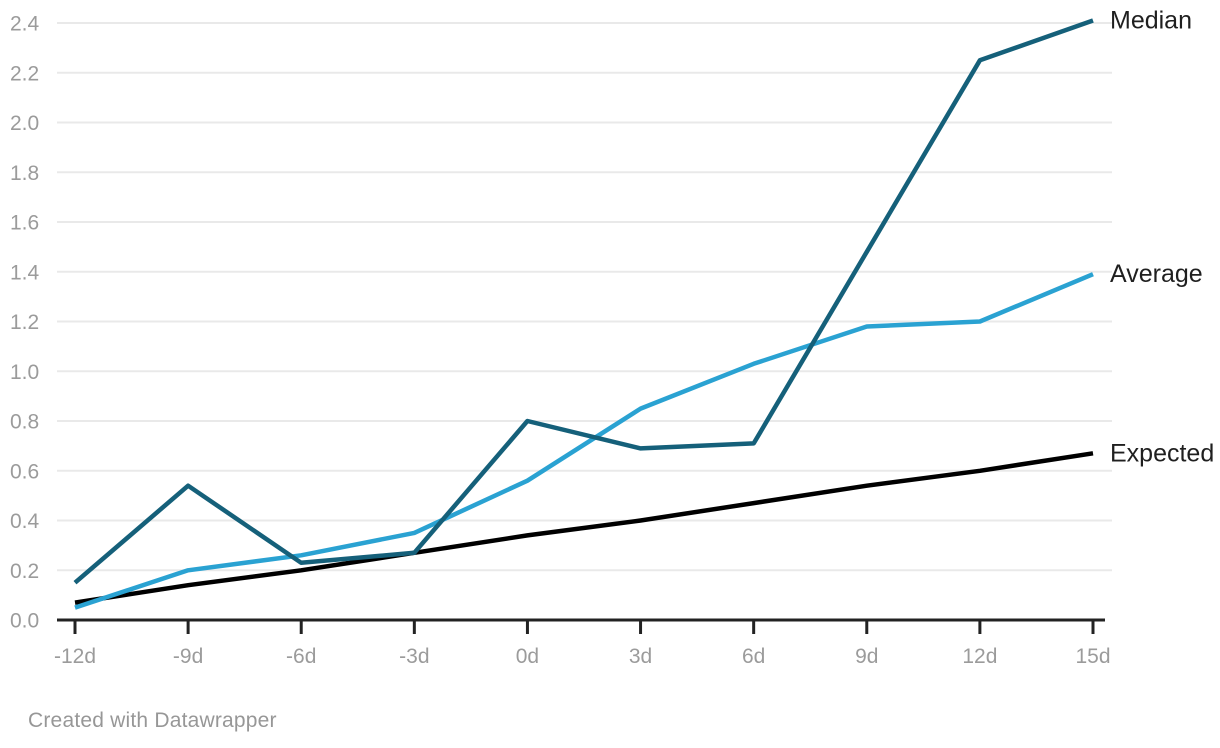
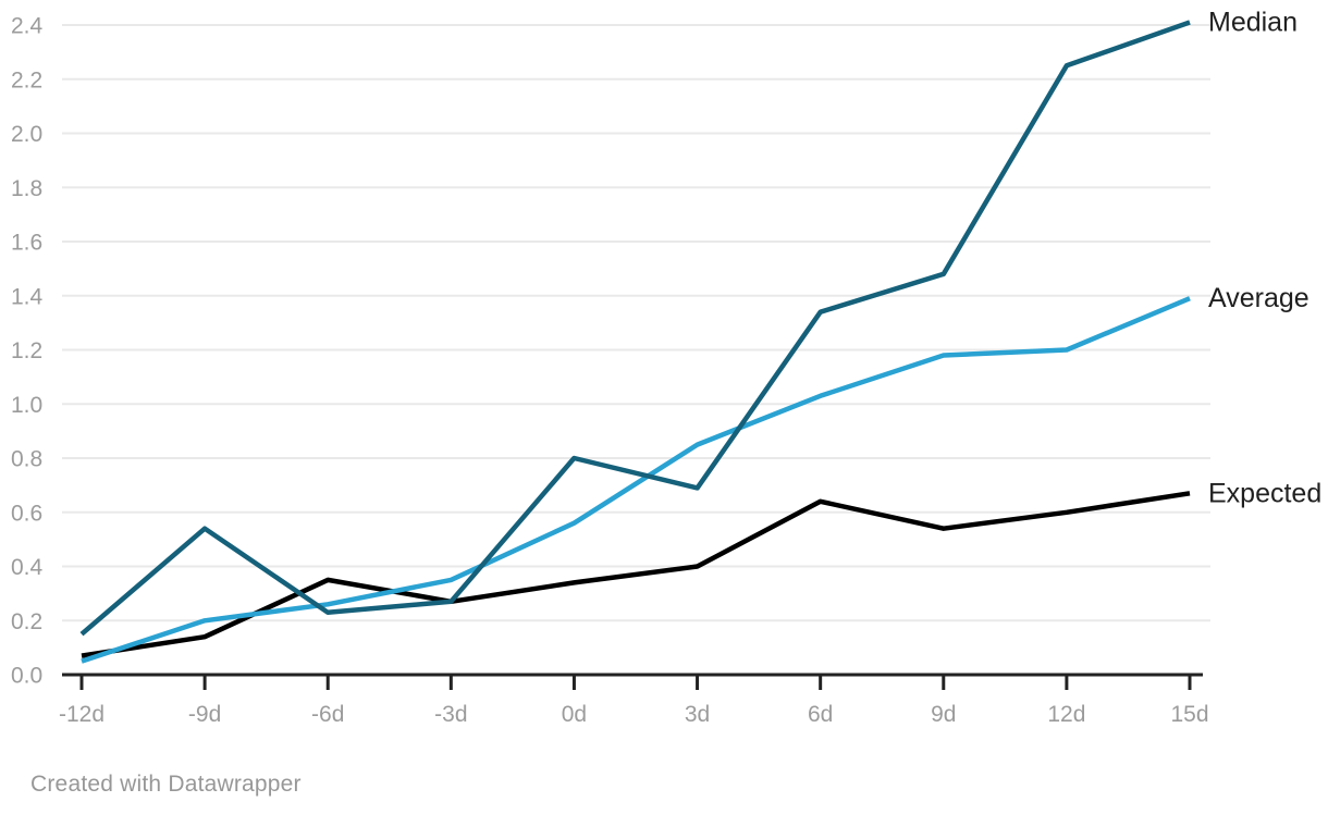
Expected/-6d: 0.20 -> 0.35
Median/6d: 0.71 -> 1.34
Expected/6d: 0.47 -> 0.64
